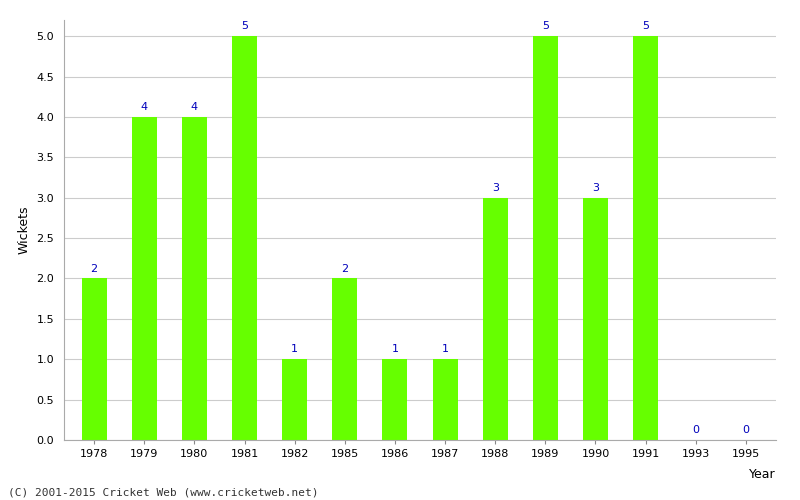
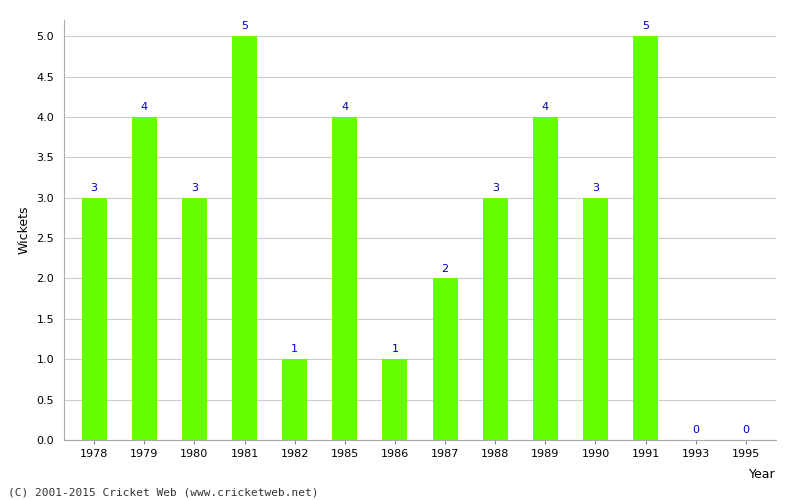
1978: 2 -> 3
1980: 4 -> 3
1985: 2 -> 4
1987: 1 -> 2
1989: 5 -> 4
